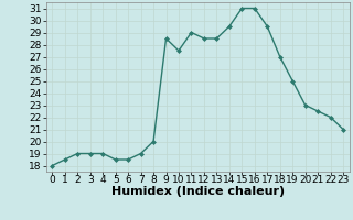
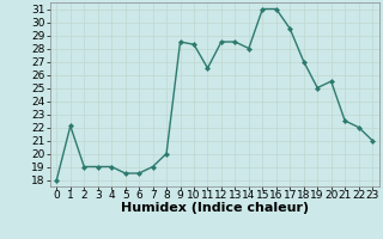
1: 18.5 -> 22.1
10: 27.5 -> 28.3
11: 29.0 -> 26.5
14: 29.5 -> 28.0
20: 23.0 -> 25.5
